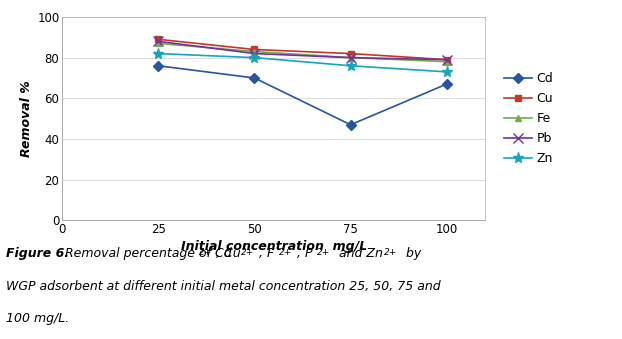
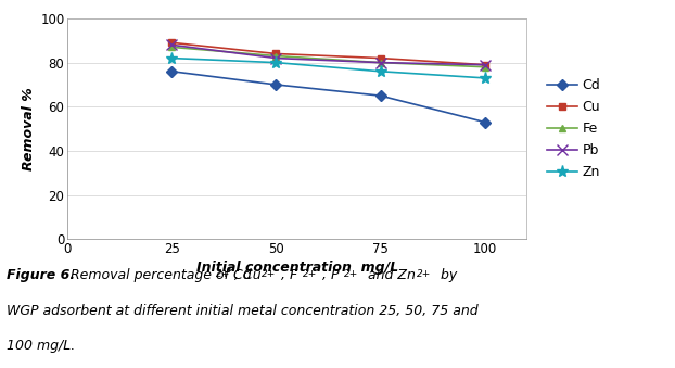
Cd/75: 47 -> 65
Cd/100: 67 -> 53
